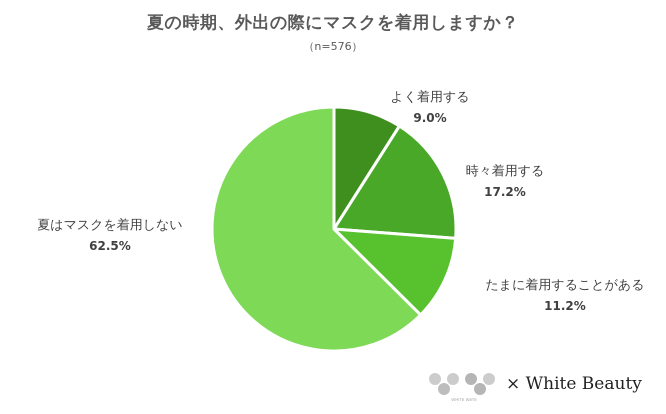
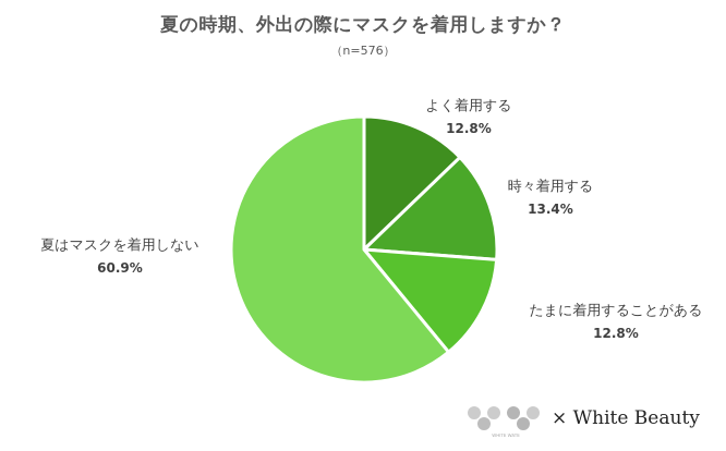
よく着用する: 9.0% -> 12.8%
時々着用する: 17.2% -> 13.4%
たまに着用することがある: 11.2% -> 12.8%
夏はマスクを着用しない: 62.5% -> 60.9%
